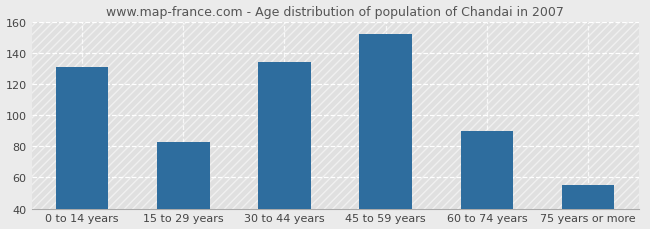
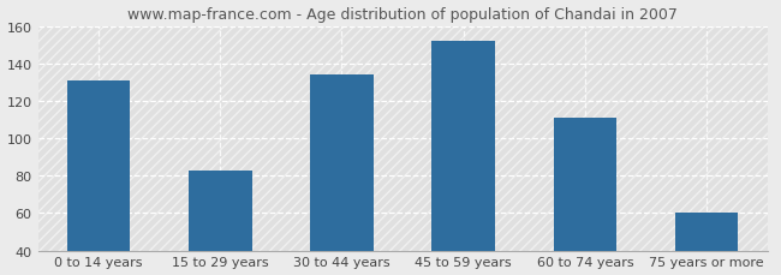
60 to 74 years: 90 -> 111
75 years or more: 55 -> 60
